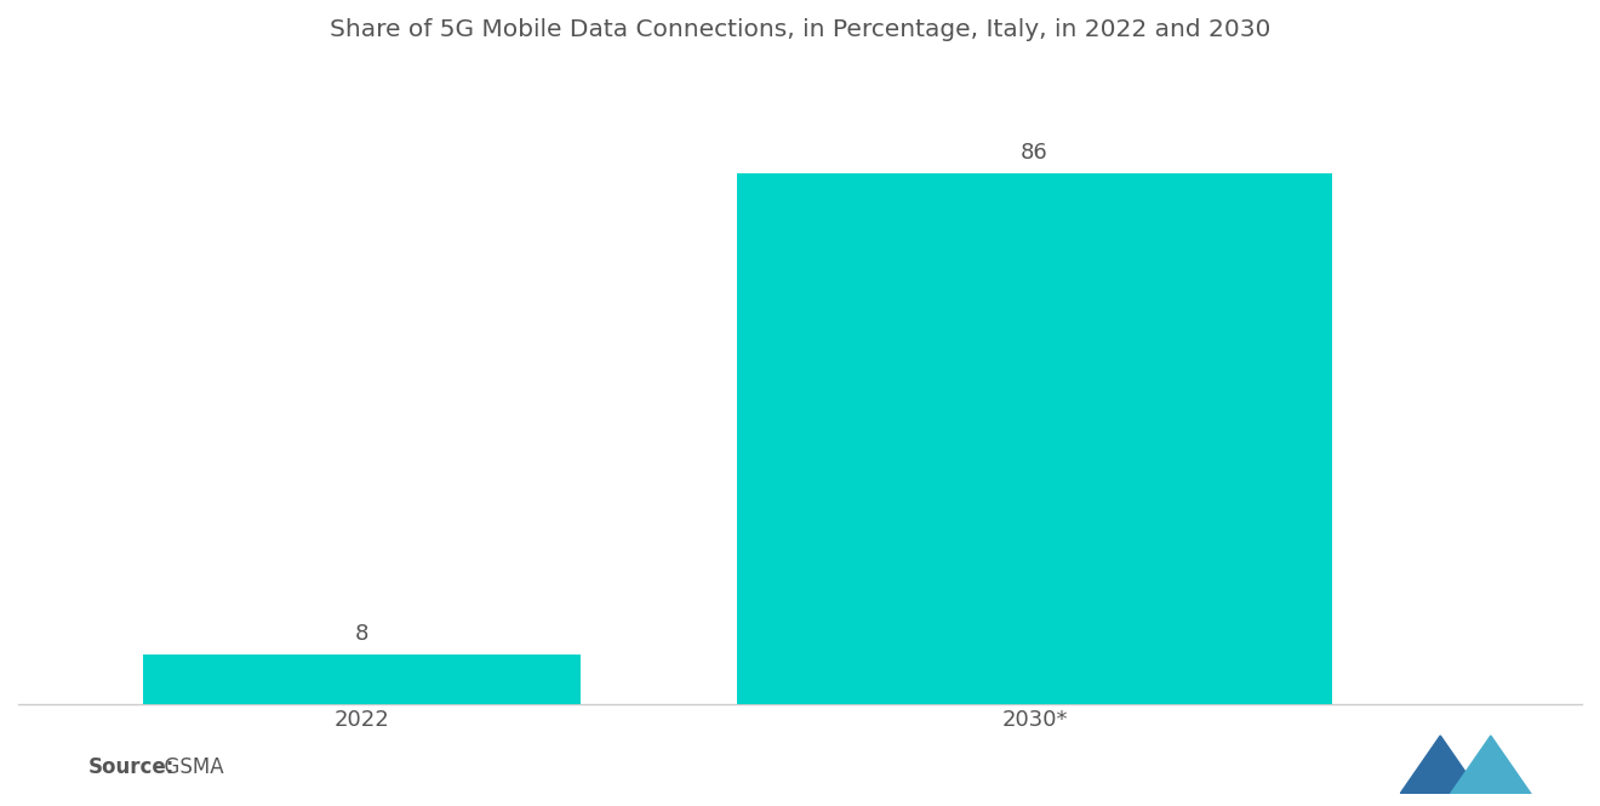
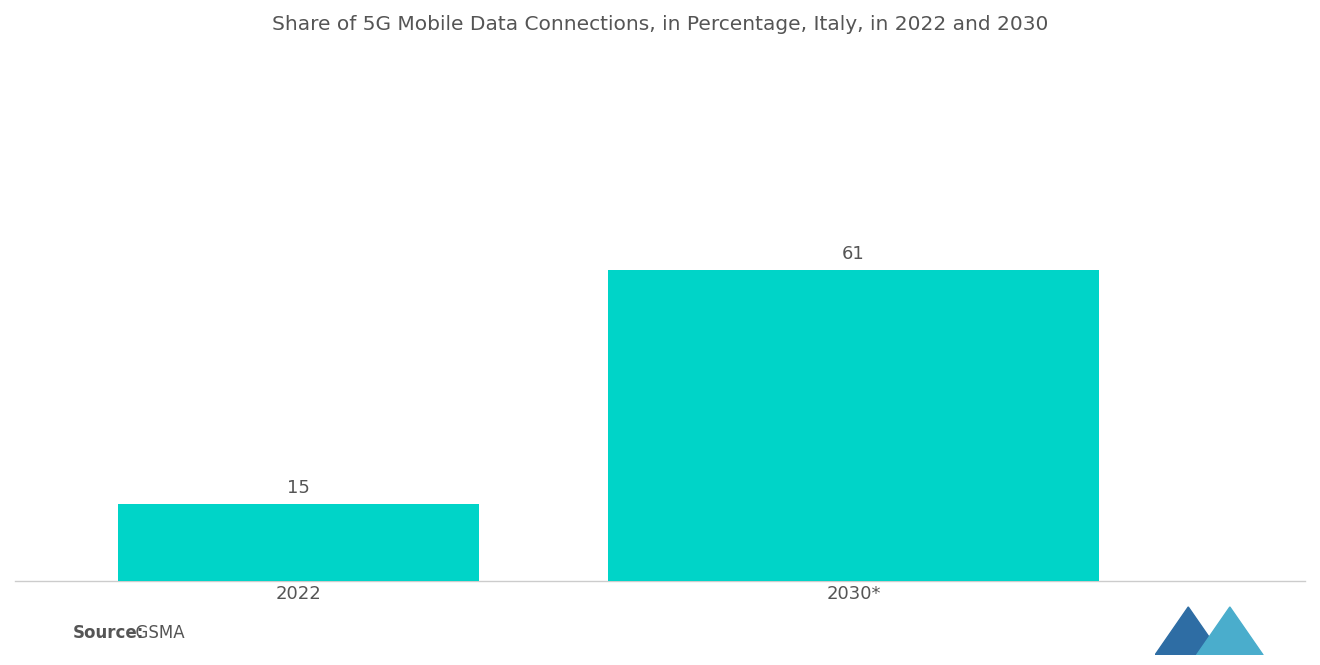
2022: 8 -> 15
2030*: 86 -> 61
